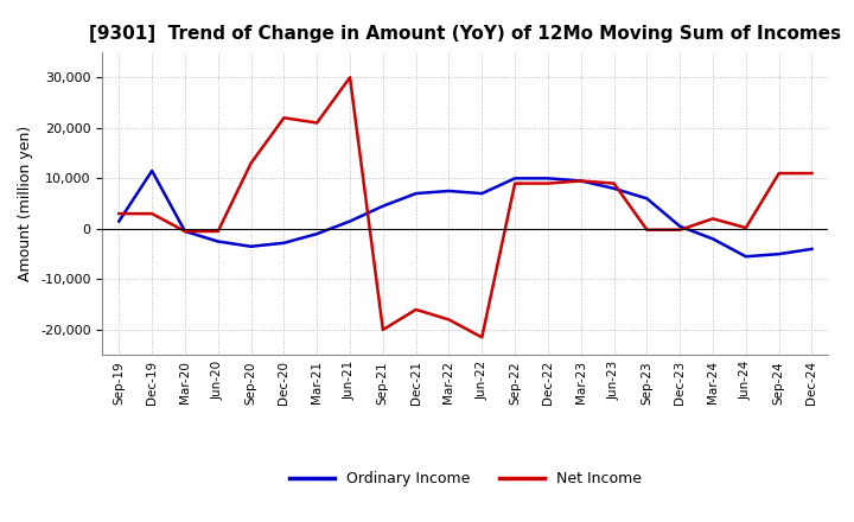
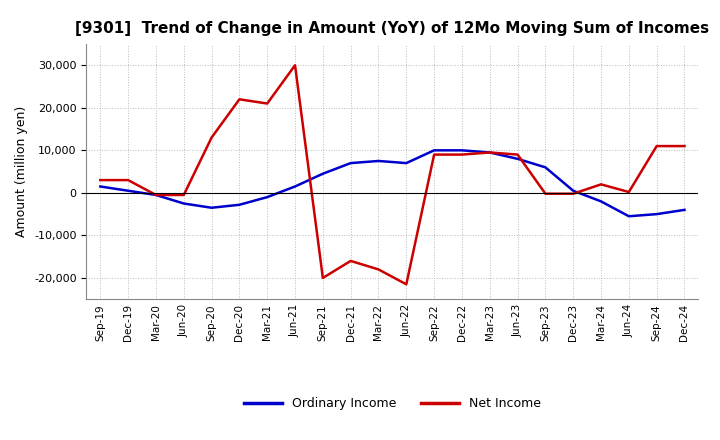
Ordinary Income/Dec-19: 11,500 -> 500
